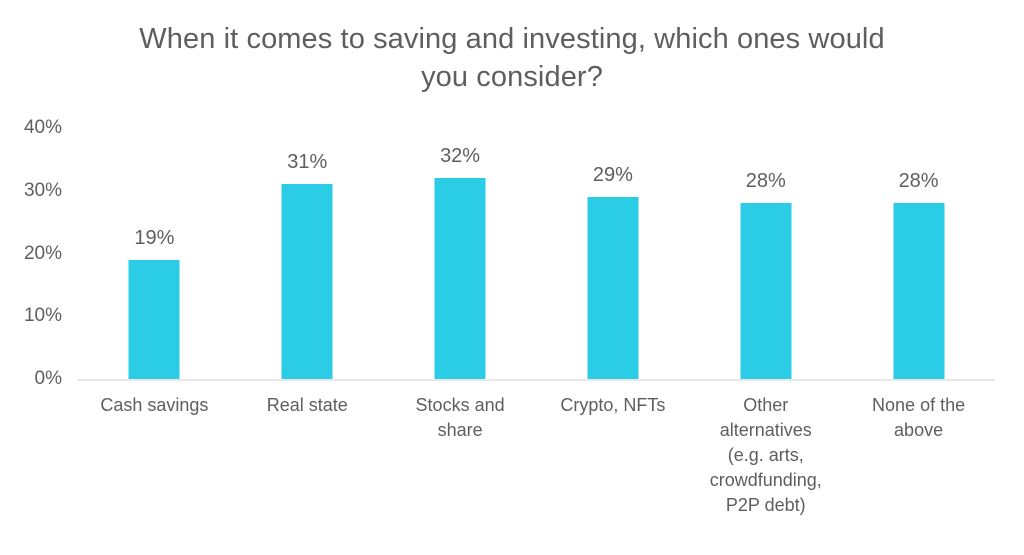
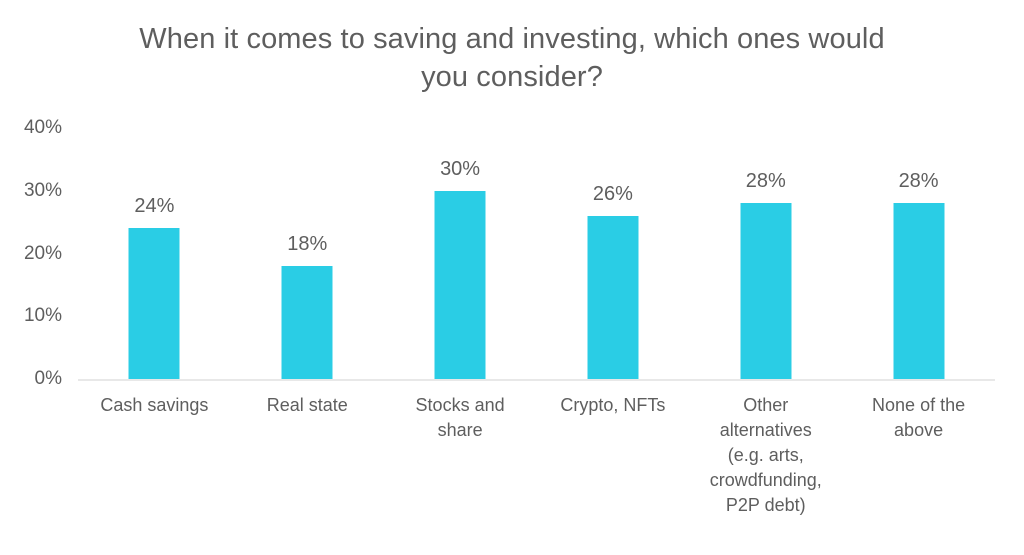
Cash savings: 19% -> 24%
Real state: 31% -> 18%
Stocks and share: 32% -> 30%
Crypto, NFTs: 29% -> 26%
